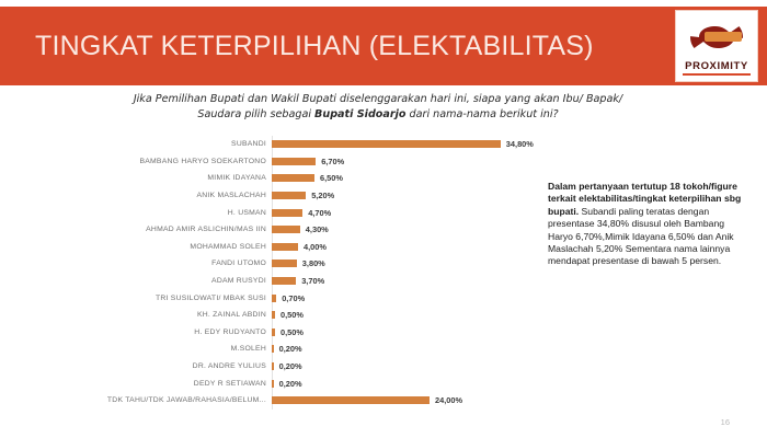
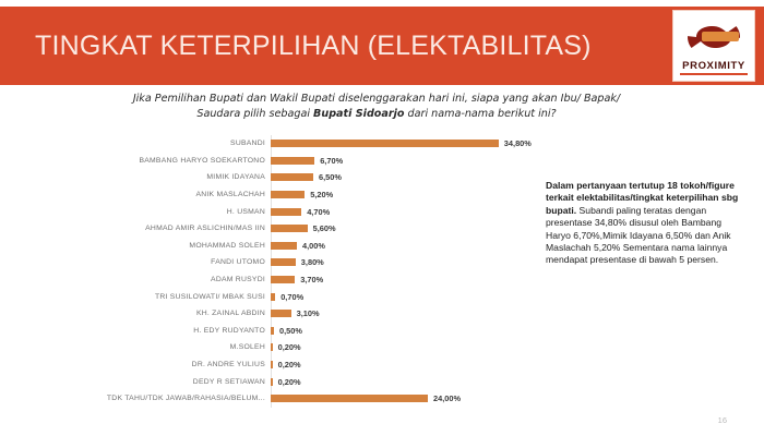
AHMAD AMIR ASLICHIN/MAS IIN: 4,30% -> 5,60%
KH. ZAINAL ABDIN: 0,50% -> 3,10%
